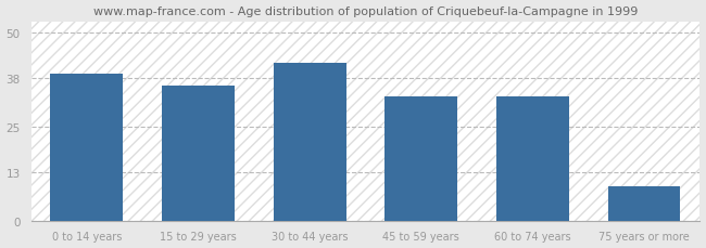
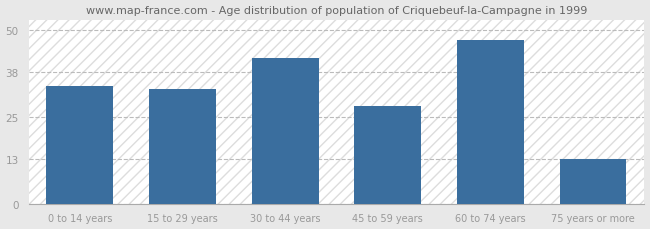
0 to 14 years: 39 -> 34
15 to 29 years: 36 -> 33
45 to 59 years: 33 -> 28
60 to 74 years: 33 -> 47
75 years or more: 9 -> 13
